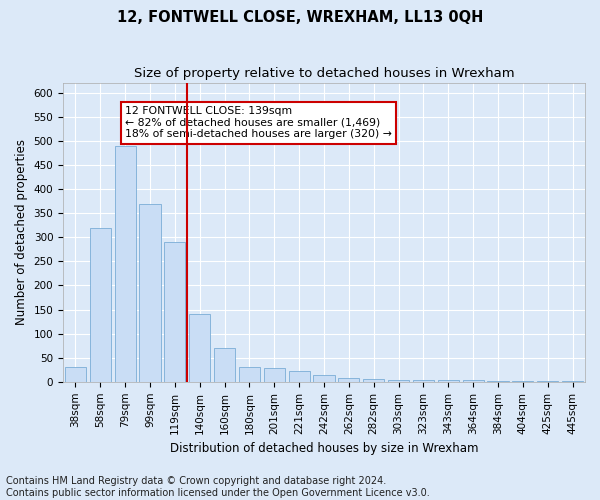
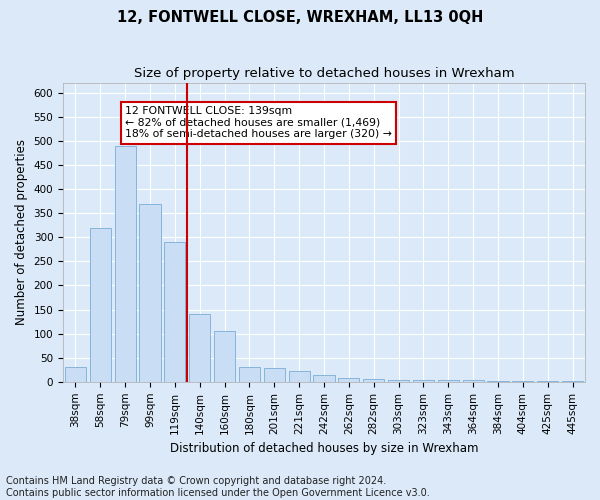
160sqm: 70 -> 105
